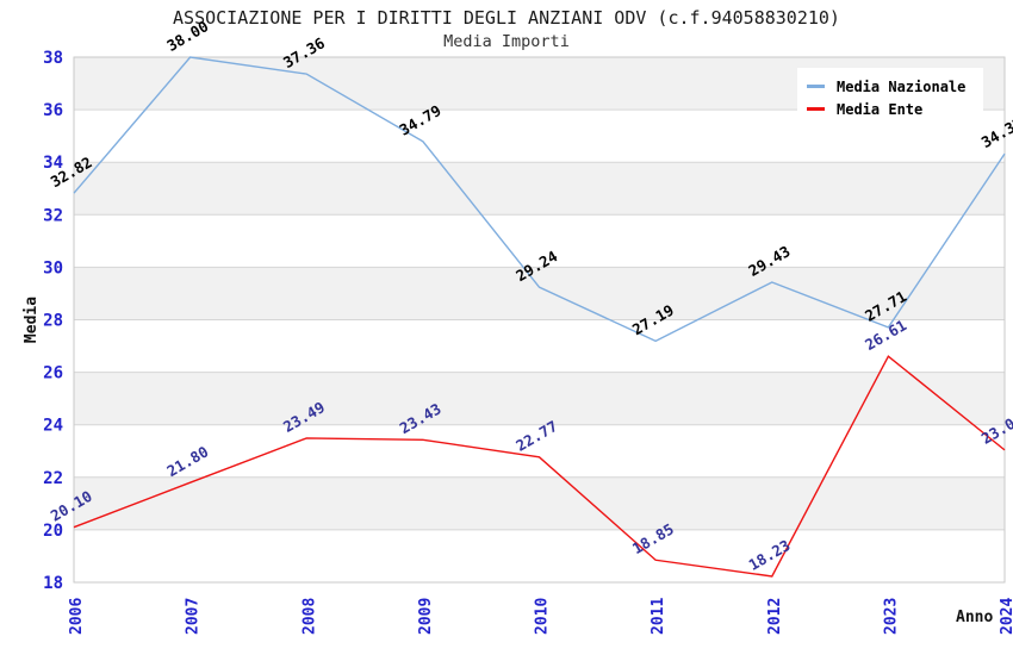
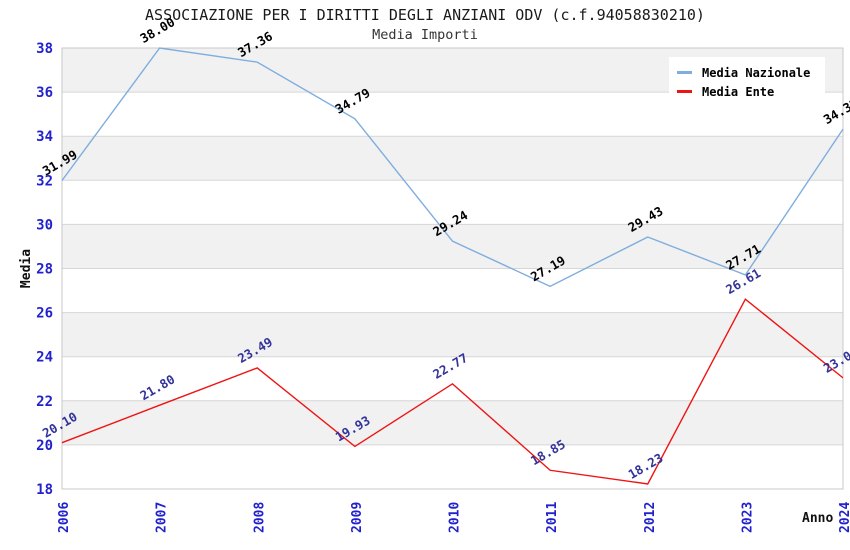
Media Nazionale/2006: 32.82 -> 31.99
Media Ente/2009: 23.43 -> 19.93
